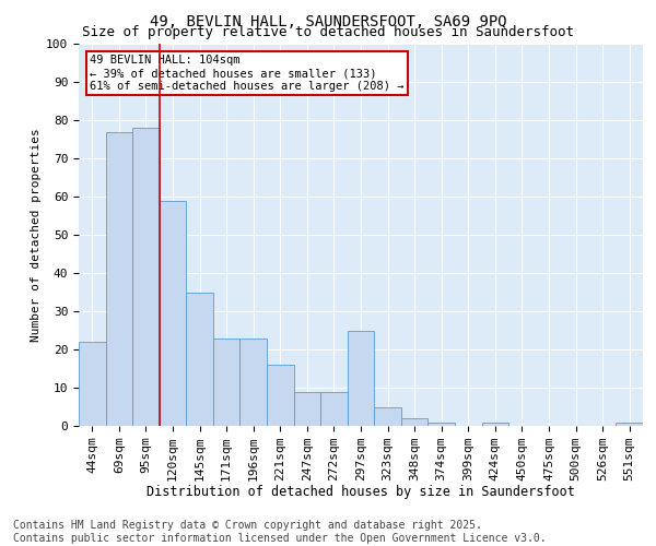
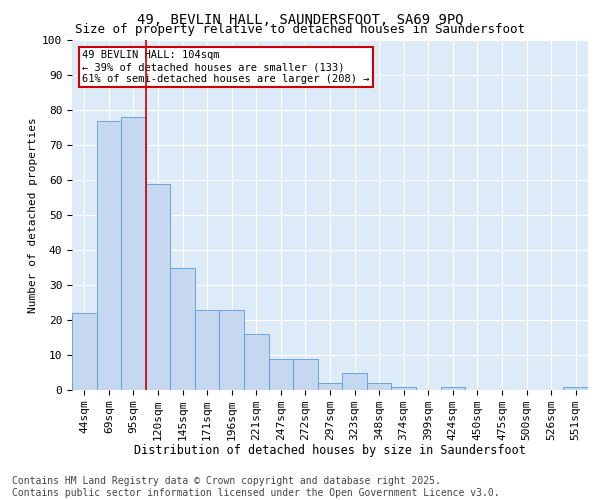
297sqm: 25 -> 2
